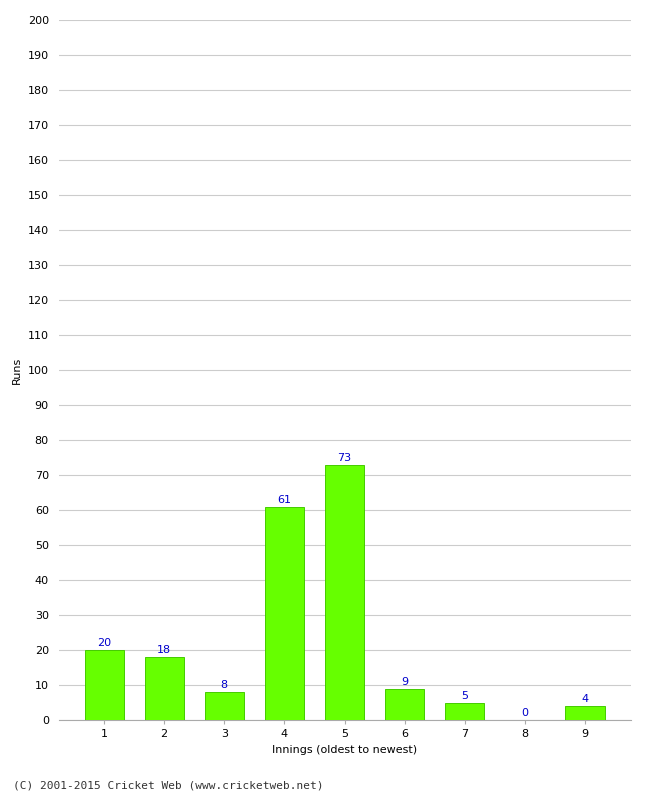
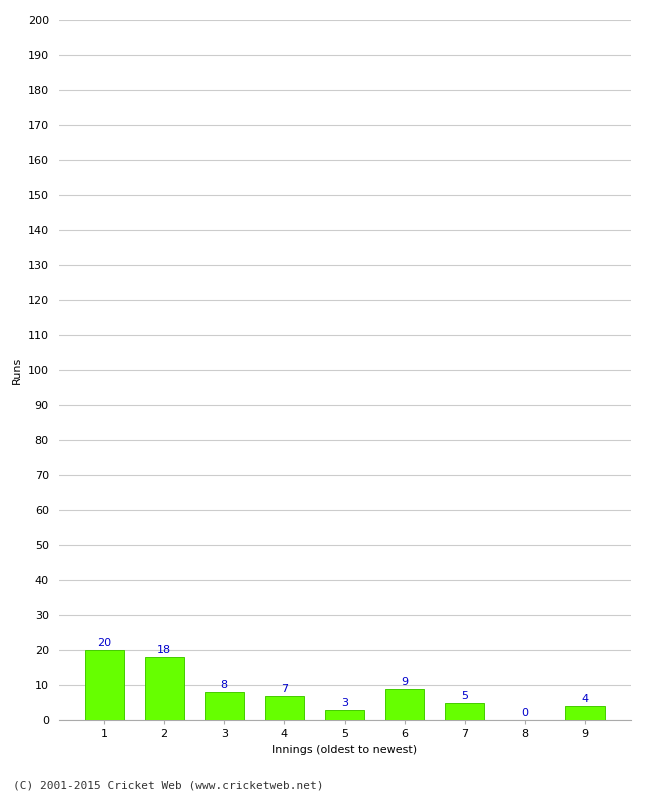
4: 61 -> 7
5: 73 -> 3
